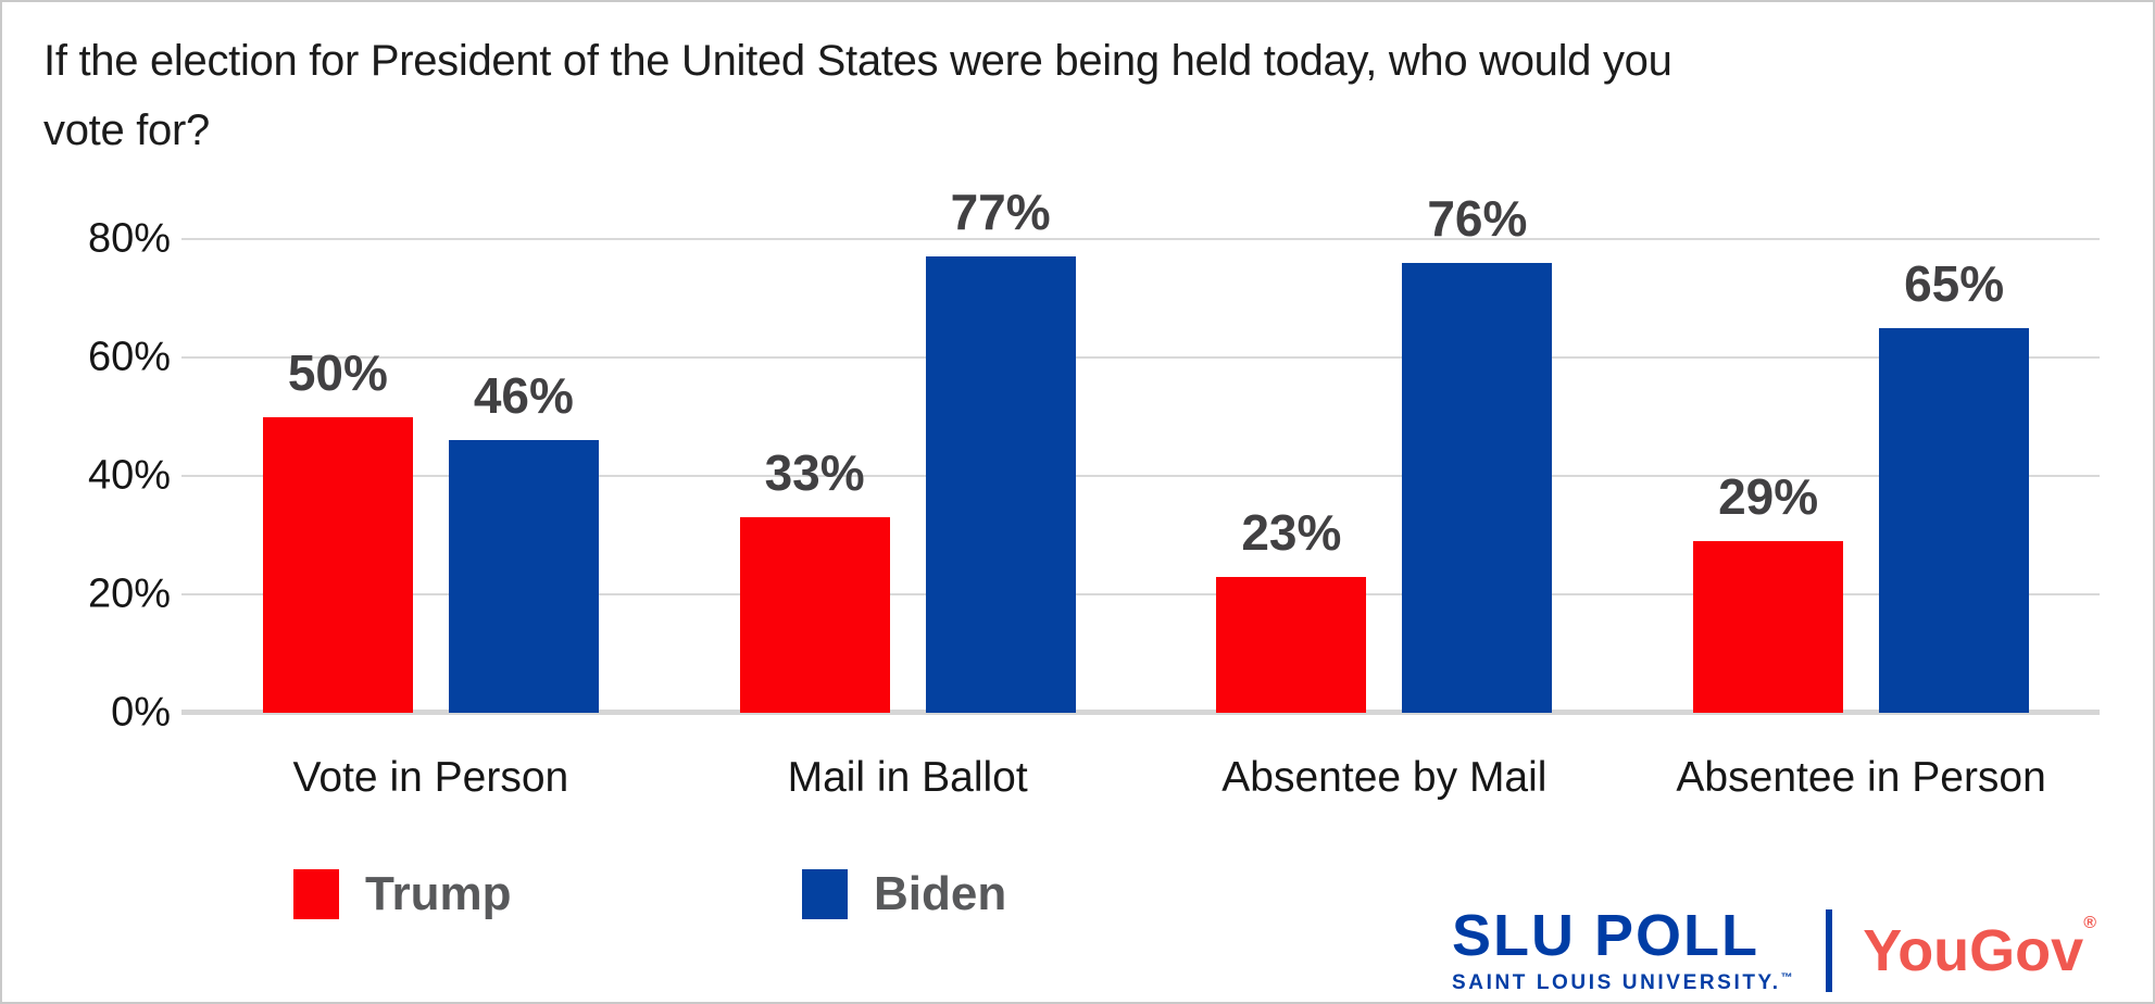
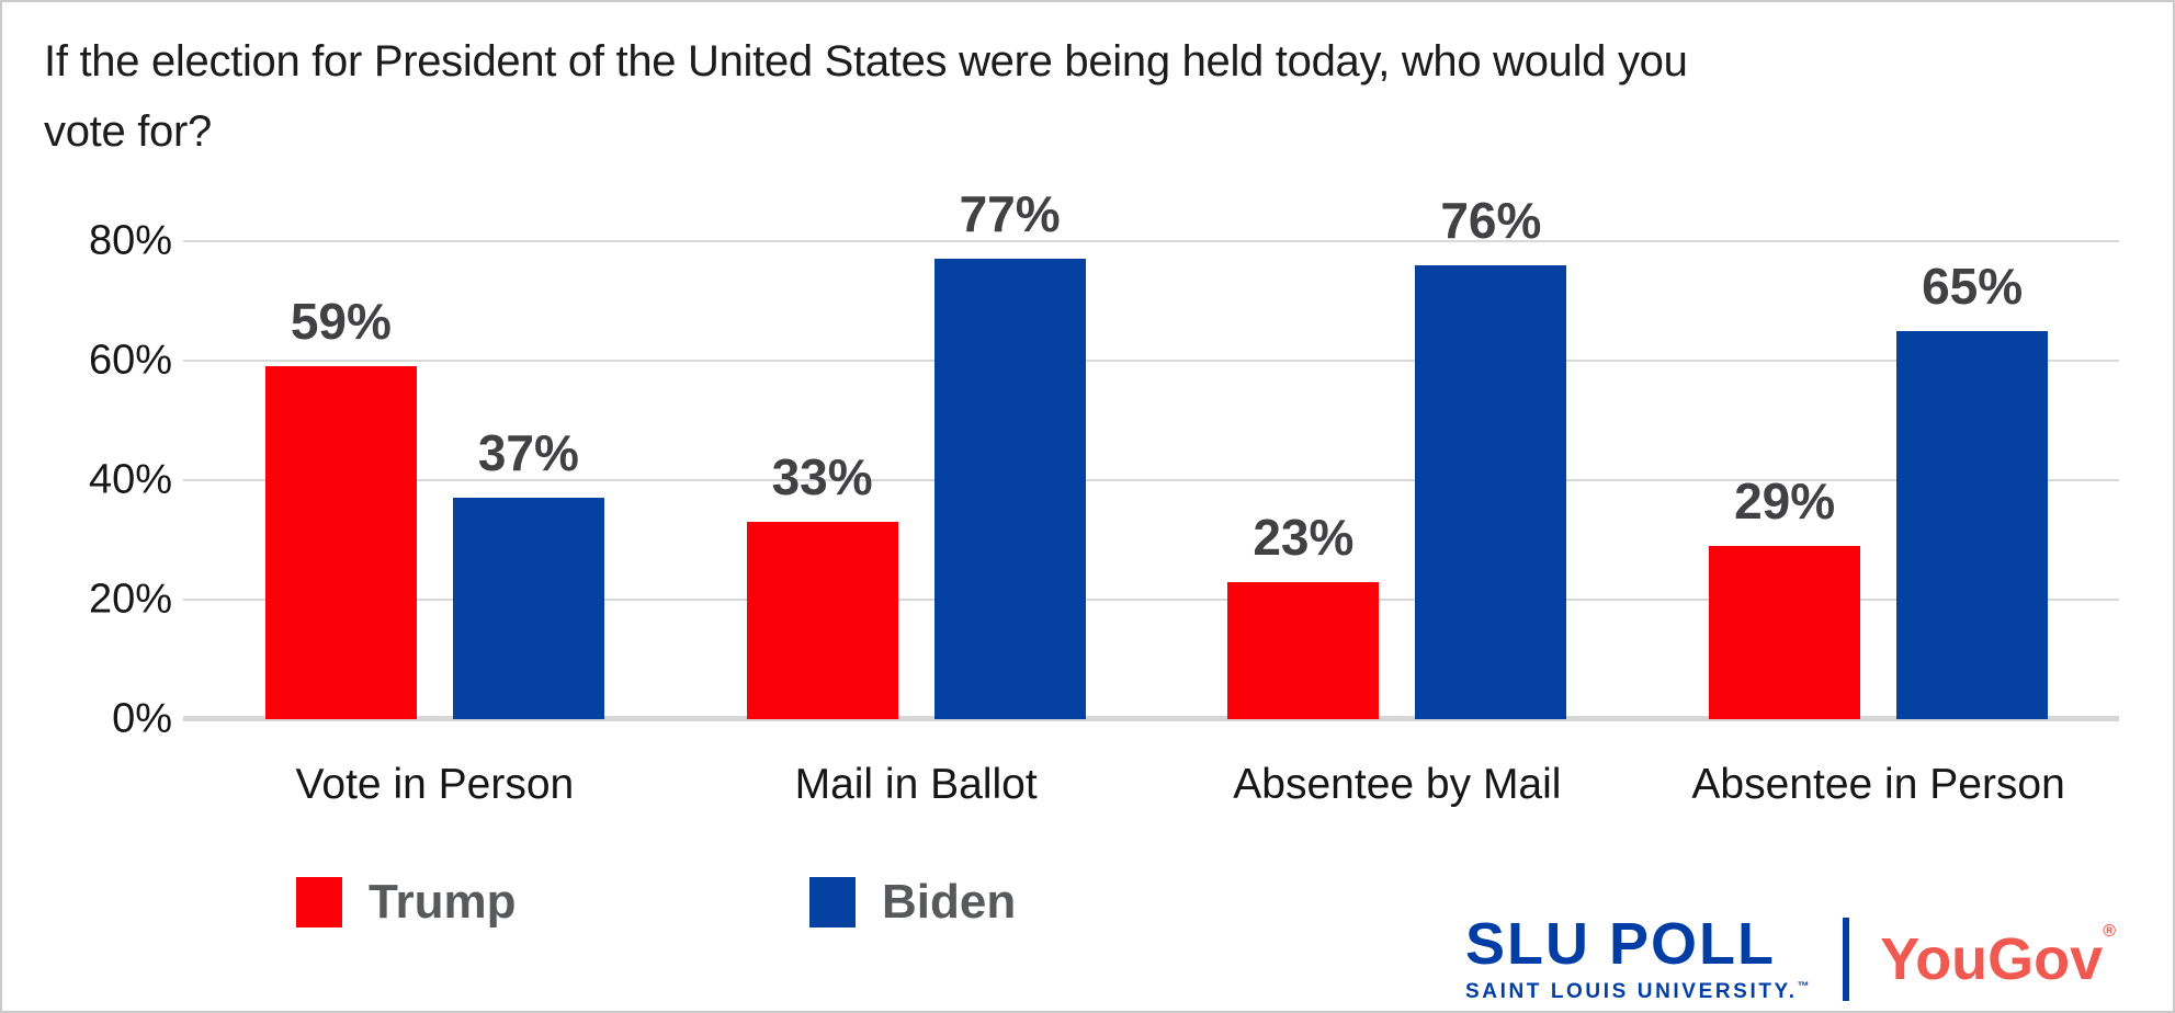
Trump/Vote in Person: 50% -> 59%
Biden/Vote in Person: 46% -> 37%
